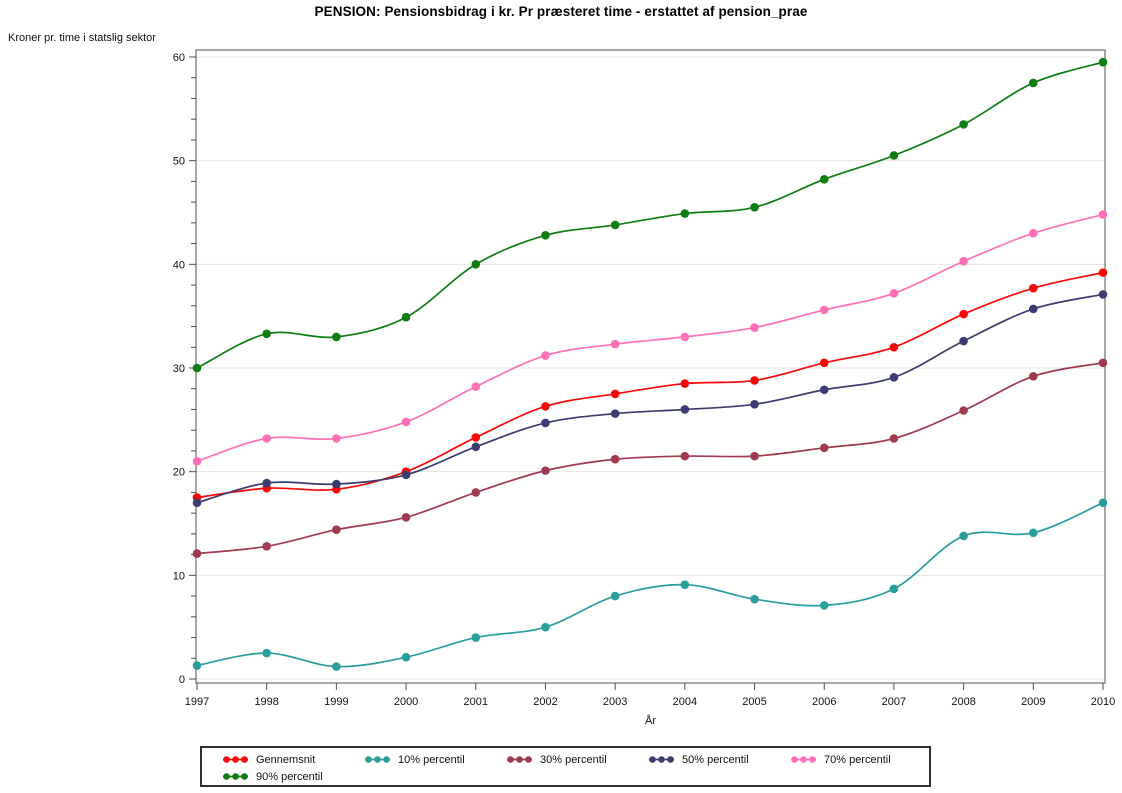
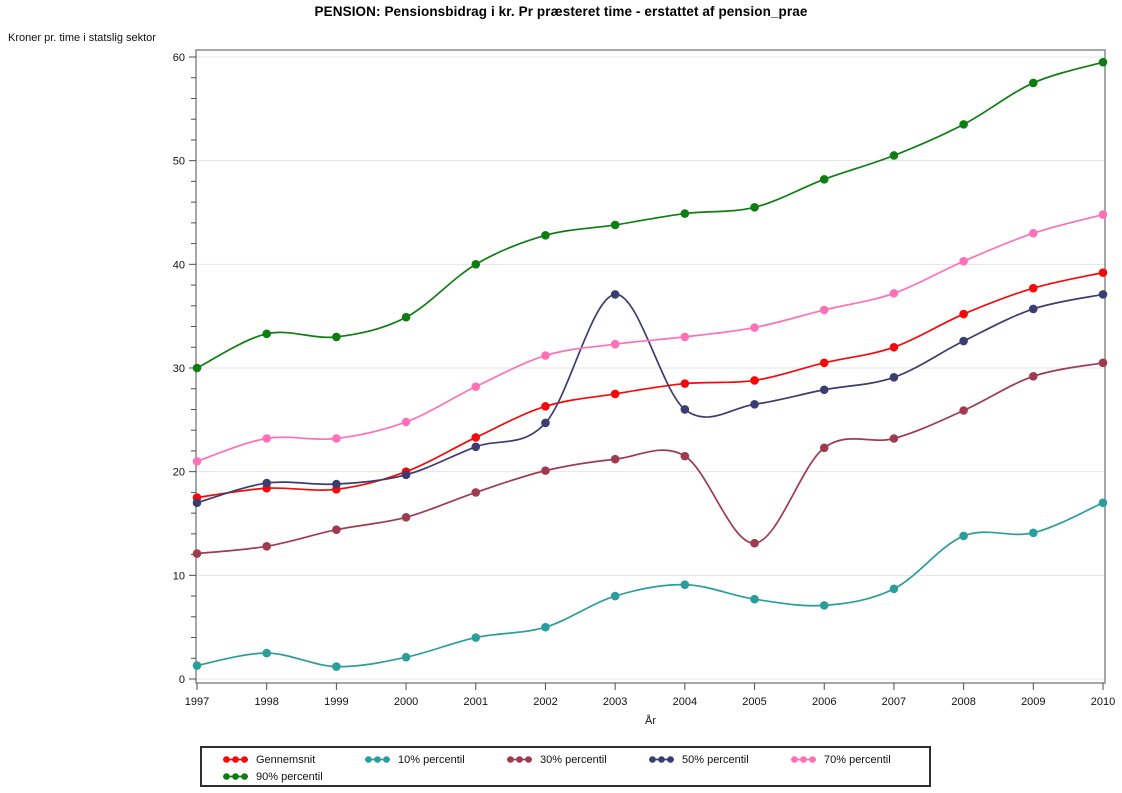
50% percentil/2003: 25.6 -> 37.1
30% percentil/2005: 21.5 -> 13.1
